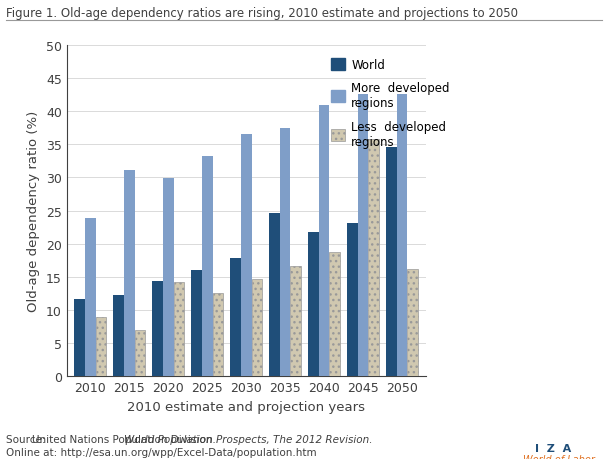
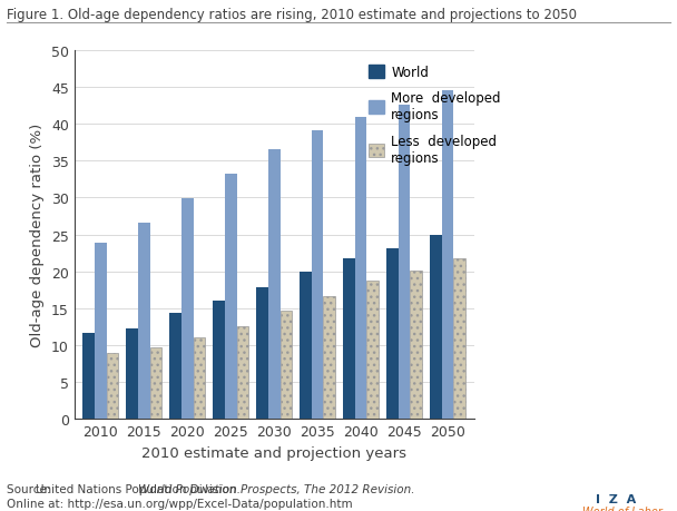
More developed regions/2015: 31.2 -> 26.6
Less developed regions/2015: 7.0 -> 9.7
Less developed regions/2020: 14.2 -> 11.0
World/2035: 24.6 -> 19.9
More developed regions/2035: 37.4 -> 39.1
Less developed regions/2045: 35.8 -> 20.1
World/2050: 34.6 -> 24.9
More developed regions/2050: 42.6 -> 44.5
Less developed regions/2050: 16.2 -> 21.8
